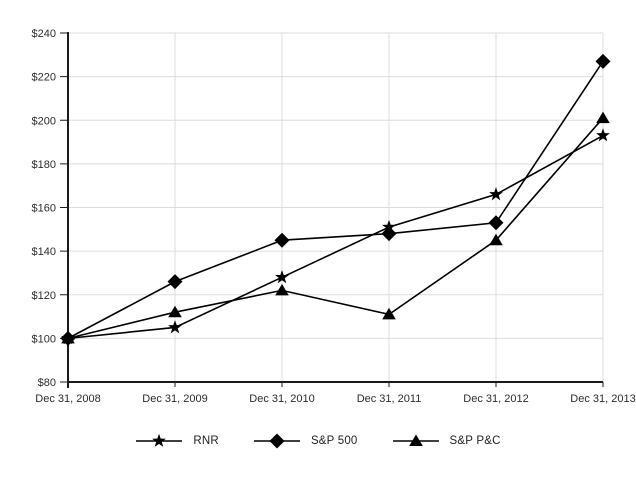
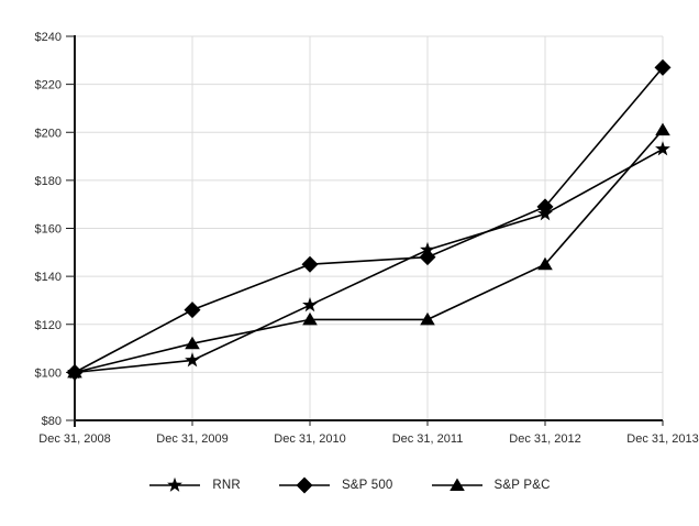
S&P P&C/Dec 31, 2011: $111 -> $122
S&P 500/Dec 31, 2012: $153 -> $169
